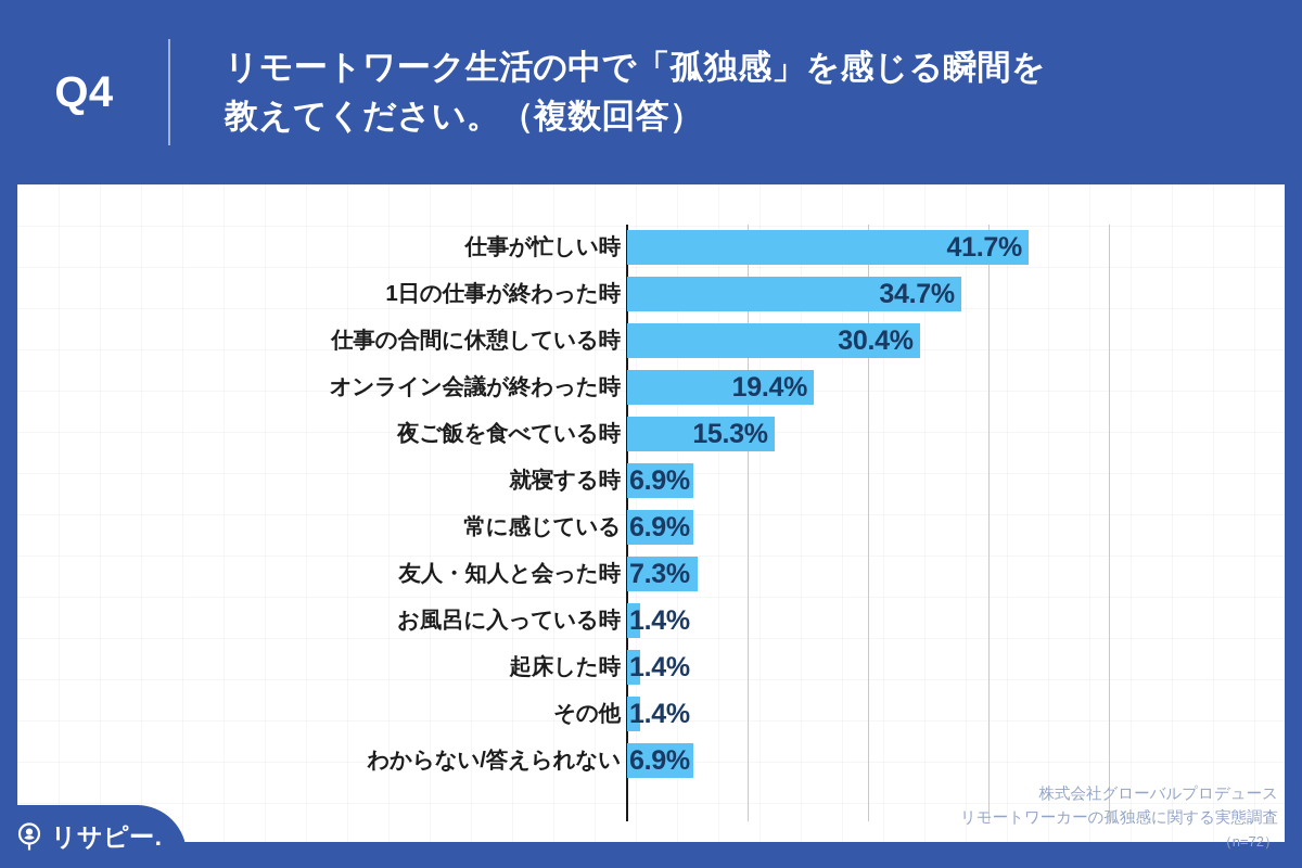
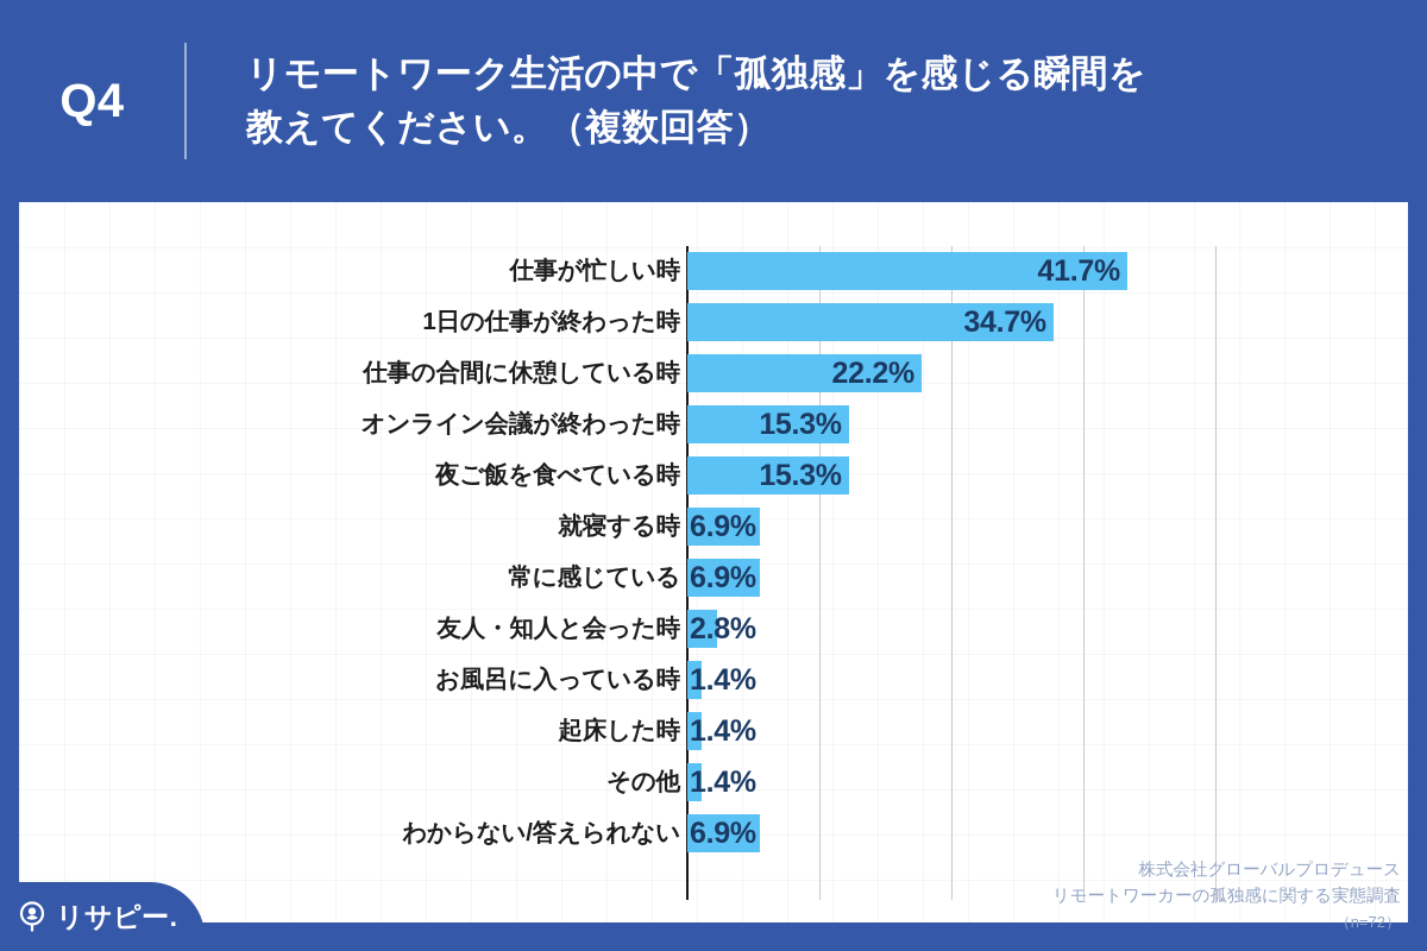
仕事の合間に休憩している時: 30.4% -> 22.2%
オンライン会議が終わった時: 19.4% -> 15.3%
友人・知人と会った時: 7.3% -> 2.8%
